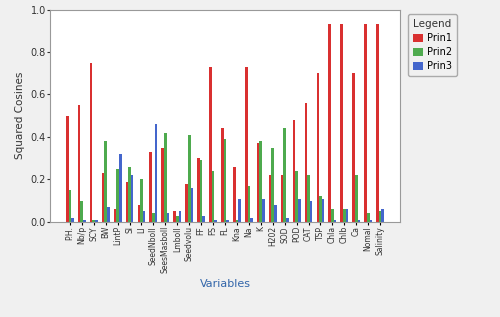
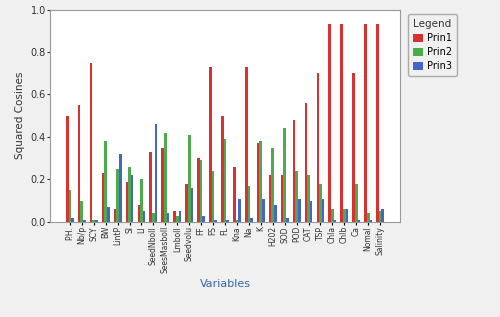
Prin1/FL: 0.44 -> 0.50
Prin2/TSP: 0.12 -> 0.18
Prin2/Ca: 0.22 -> 0.18
